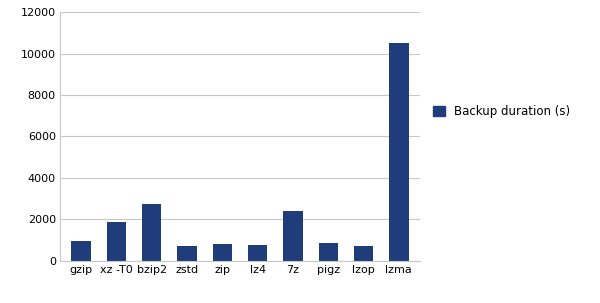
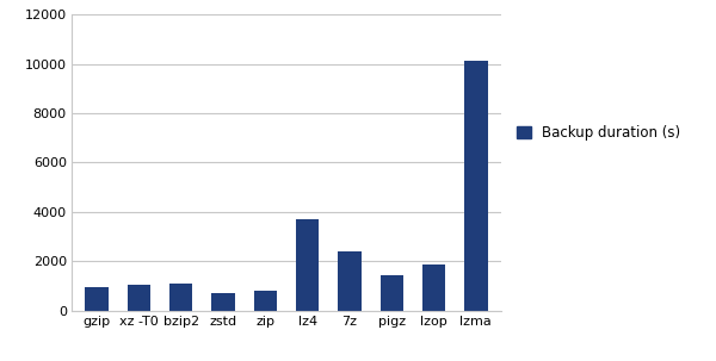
xz -T0: 1850 -> 1050
bzip2: 2750 -> 1100
lz4: 750 -> 3700
pigz: 850 -> 1450
lzop: 720 -> 1850
lzma: 10500 -> 10100
